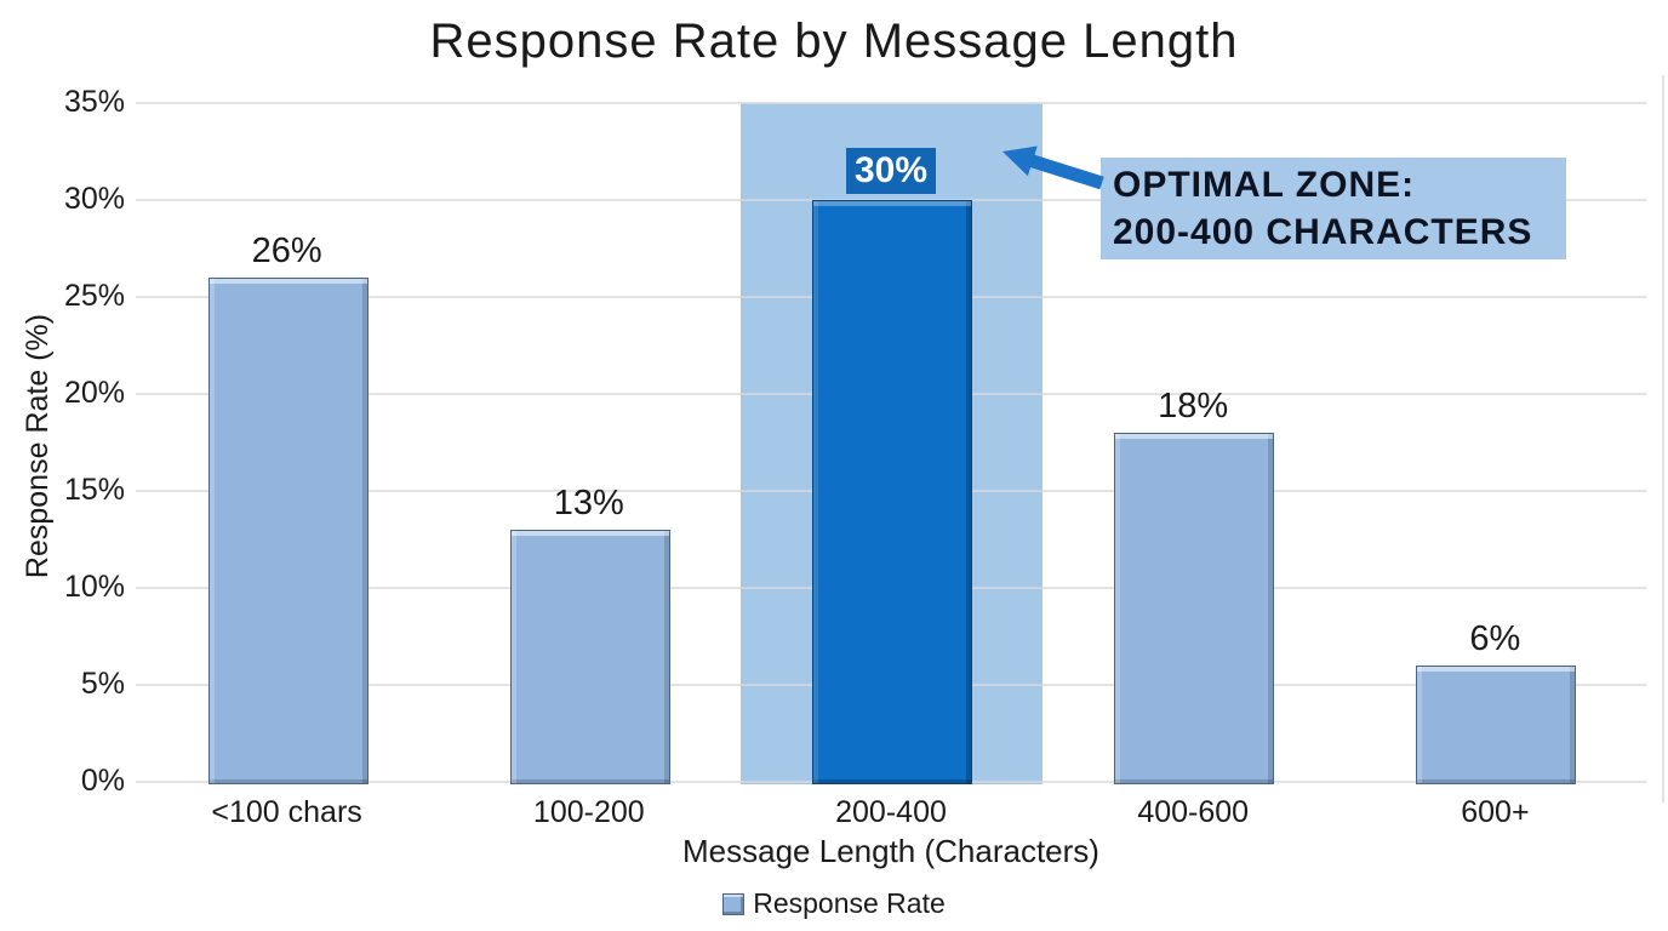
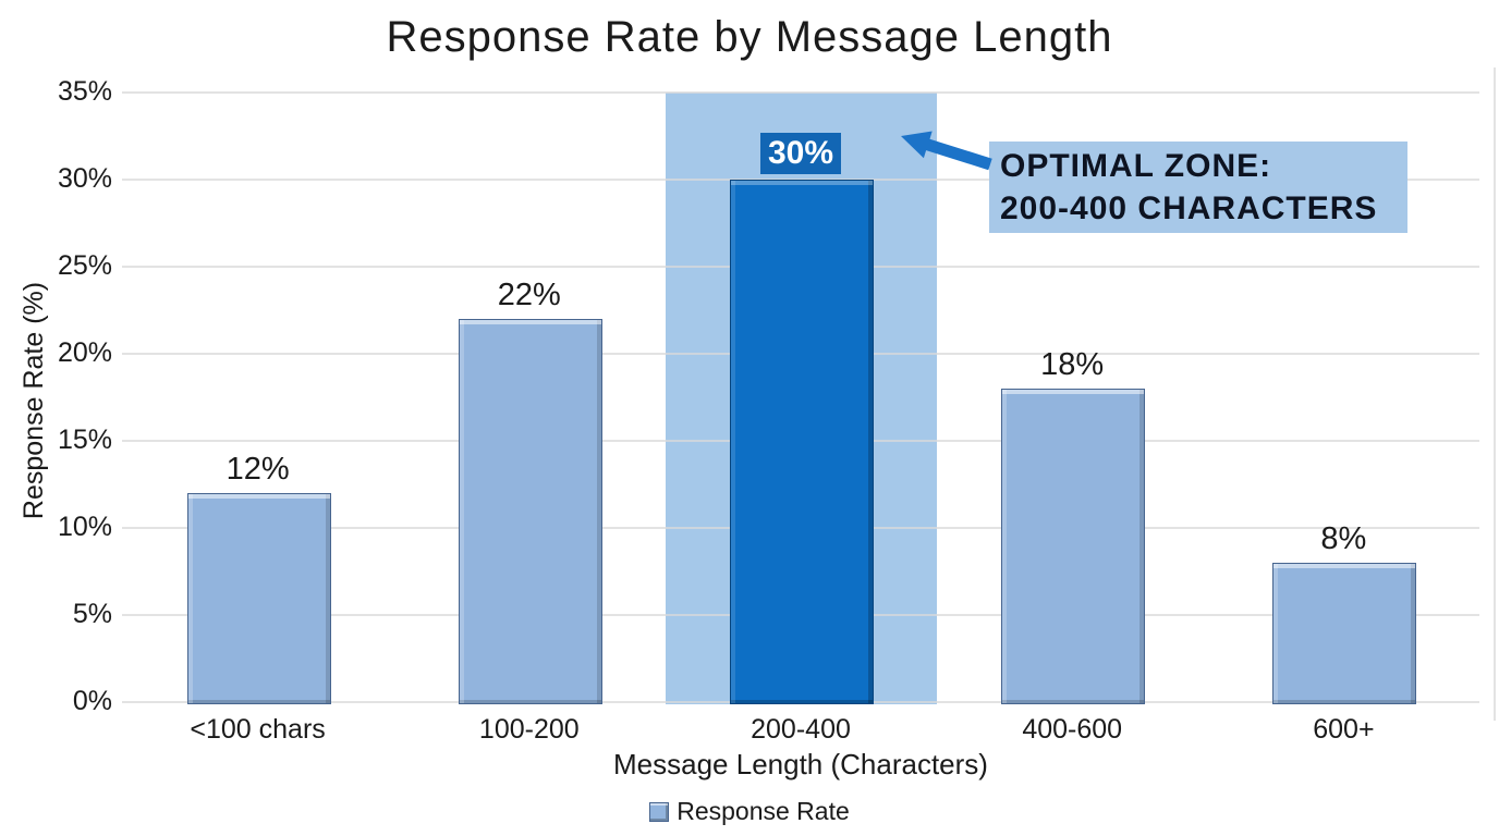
<100 chars: 26% -> 12%
100-200: 13% -> 22%
600+: 6% -> 8%
